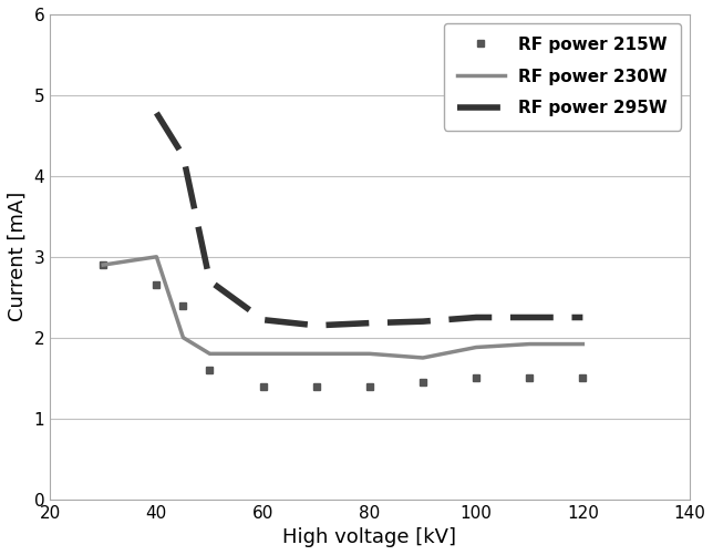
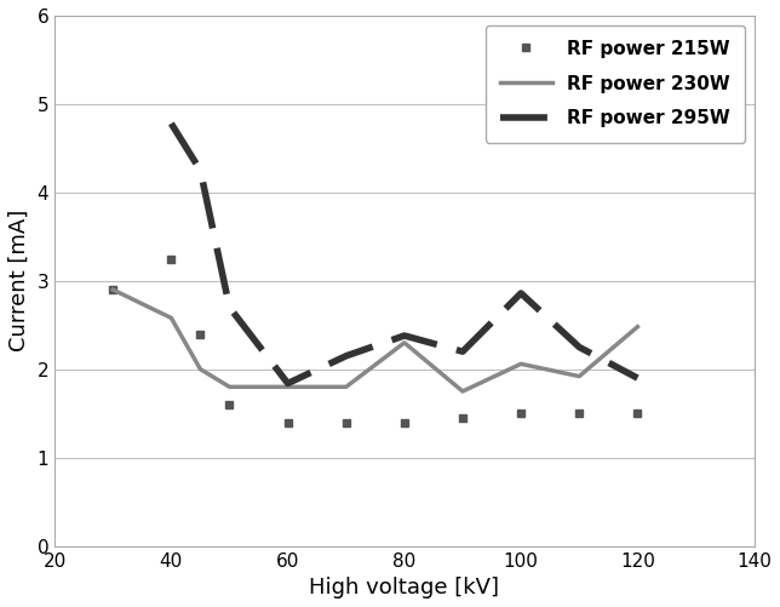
RF power 215W/40: 2.65 -> 3.24
RF power 230W/40: 3.00 -> 2.58
RF power 295W/60: 2.22 -> 1.84
RF power 230W/80: 1.80 -> 2.30
RF power 295W/80: 2.18 -> 2.38
RF power 230W/100: 1.88 -> 2.06
RF power 295W/100: 2.25 -> 2.86
RF power 230W/120: 1.92 -> 2.48
RF power 295W/120: 2.25 -> 1.90
